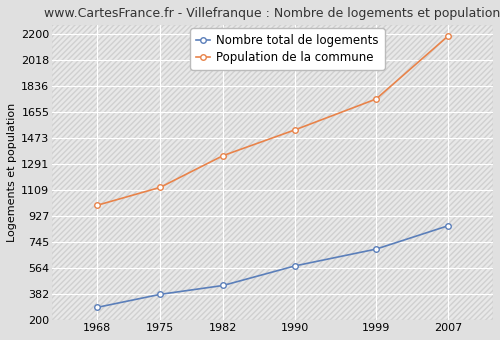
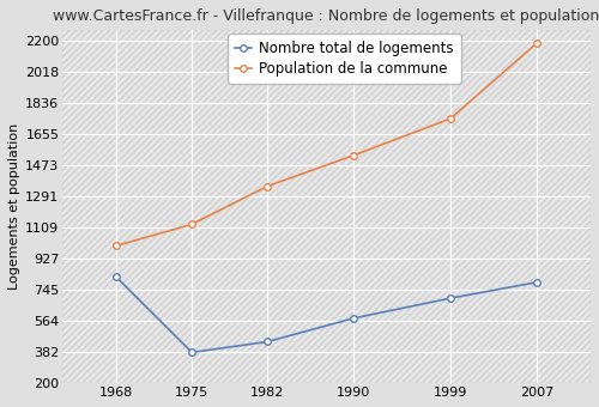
Nombre total de logements/1968: 290 -> 820
Nombre total de logements/2007: 860 -> 790
